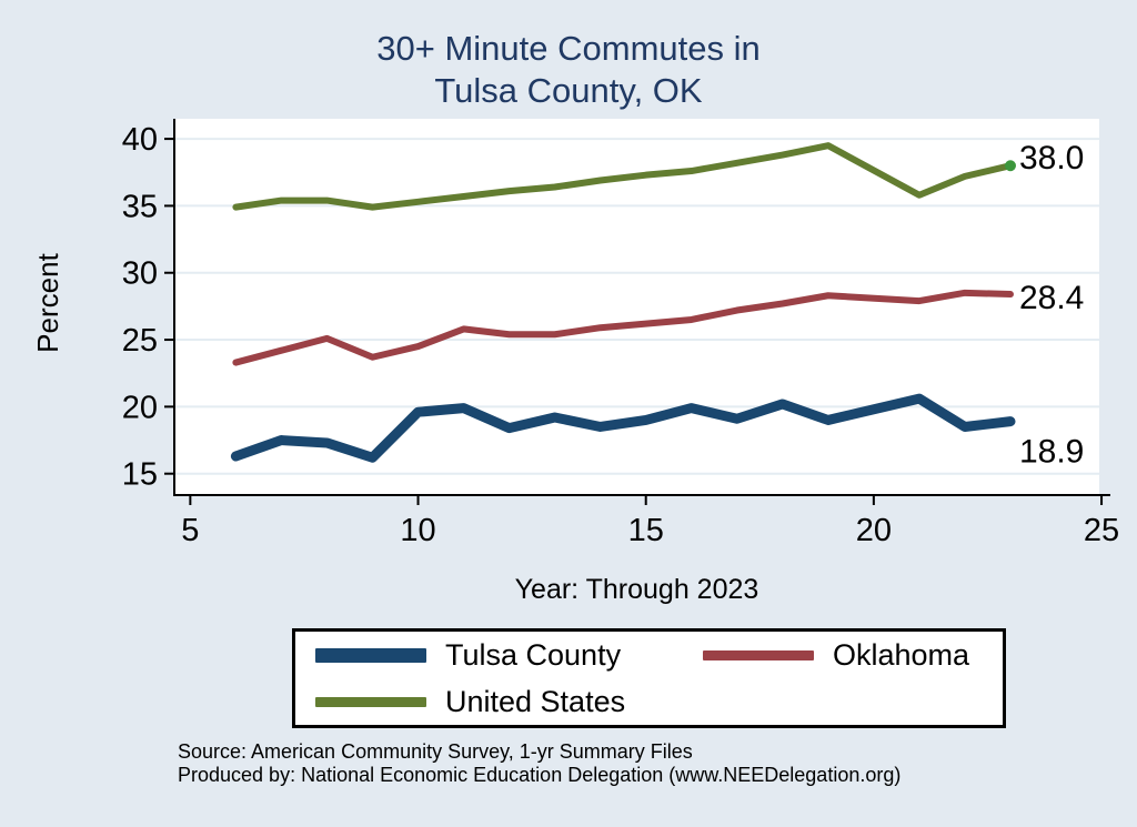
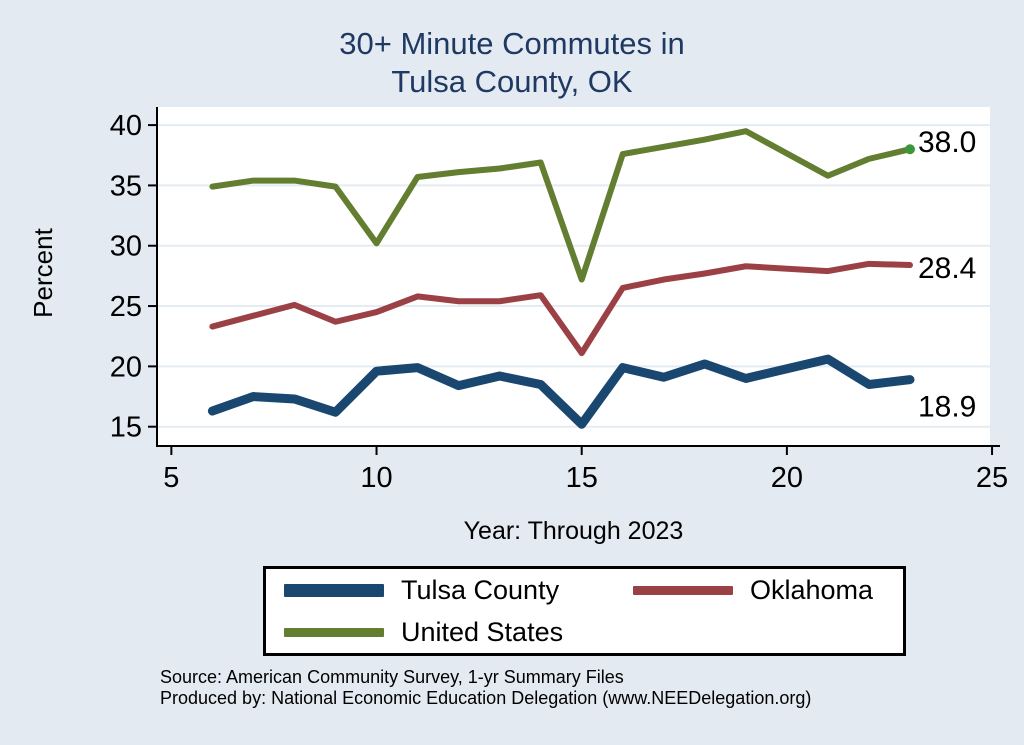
United States/10: 35.3 -> 30.2
Tulsa County/15: 19.0 -> 15.2
Oklahoma/15: 26.2 -> 21.1
United States/15: 37.3 -> 27.2
